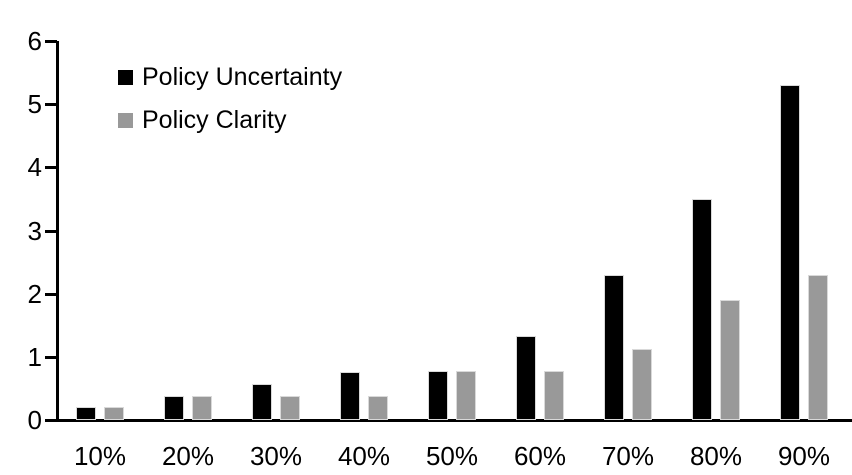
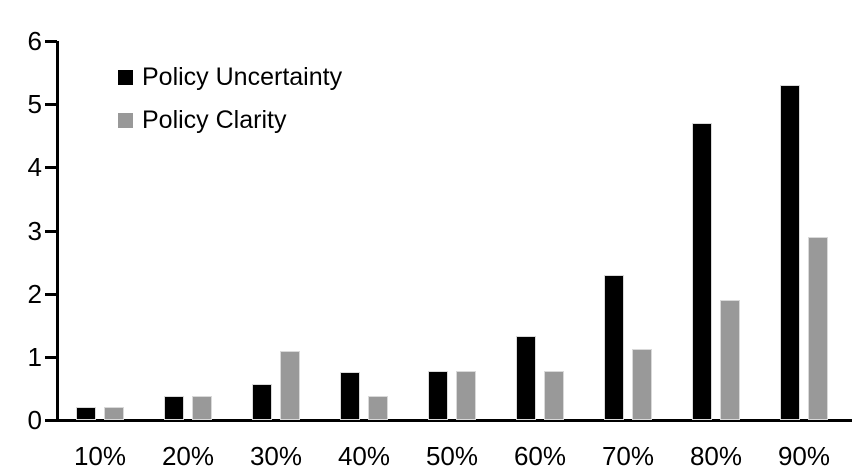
Policy Clarity/30%: 0.4 -> 1.1
Policy Uncertainty/80%: 3.5 -> 4.7
Policy Clarity/90%: 2.3 -> 2.9
